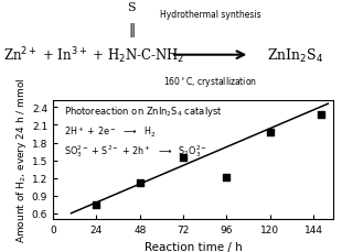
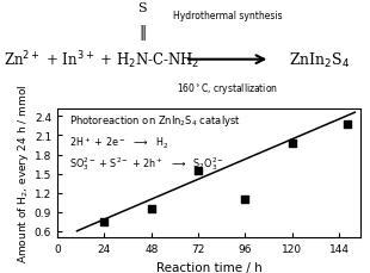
48: 1.12 -> 0.95
96: 1.22 -> 1.10
